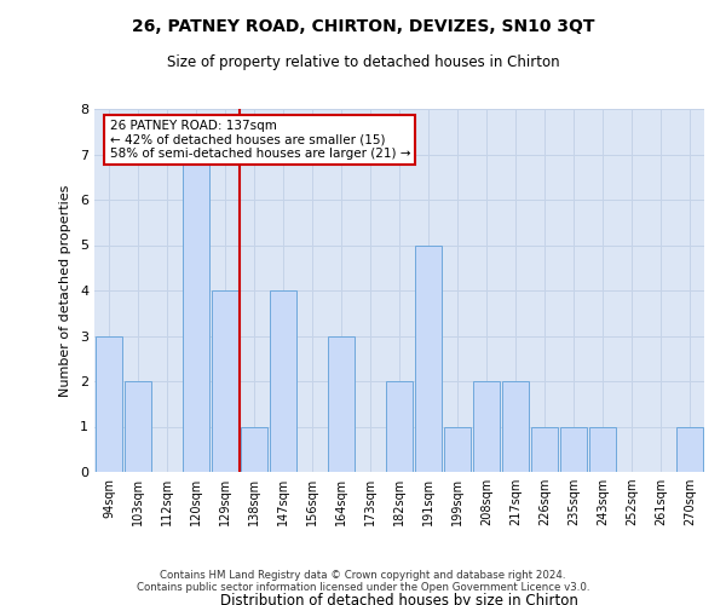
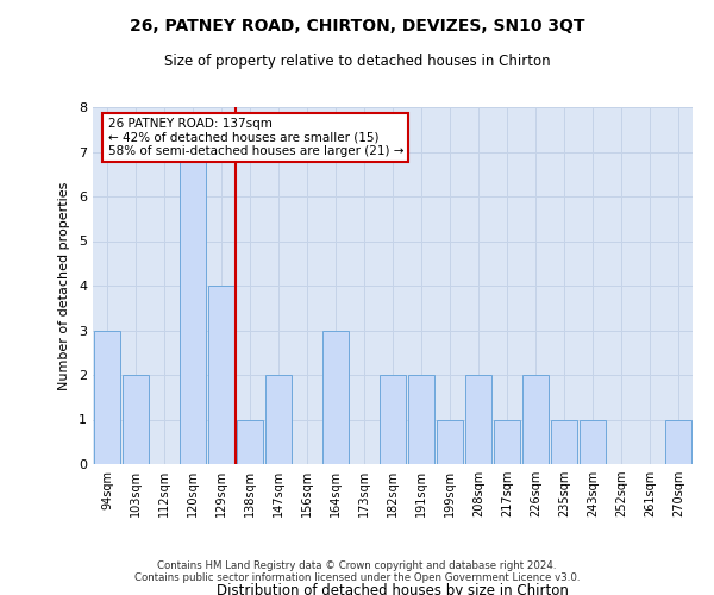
147sqm: 4 -> 2
191sqm: 5 -> 2
217sqm: 2 -> 1
226sqm: 1 -> 2
